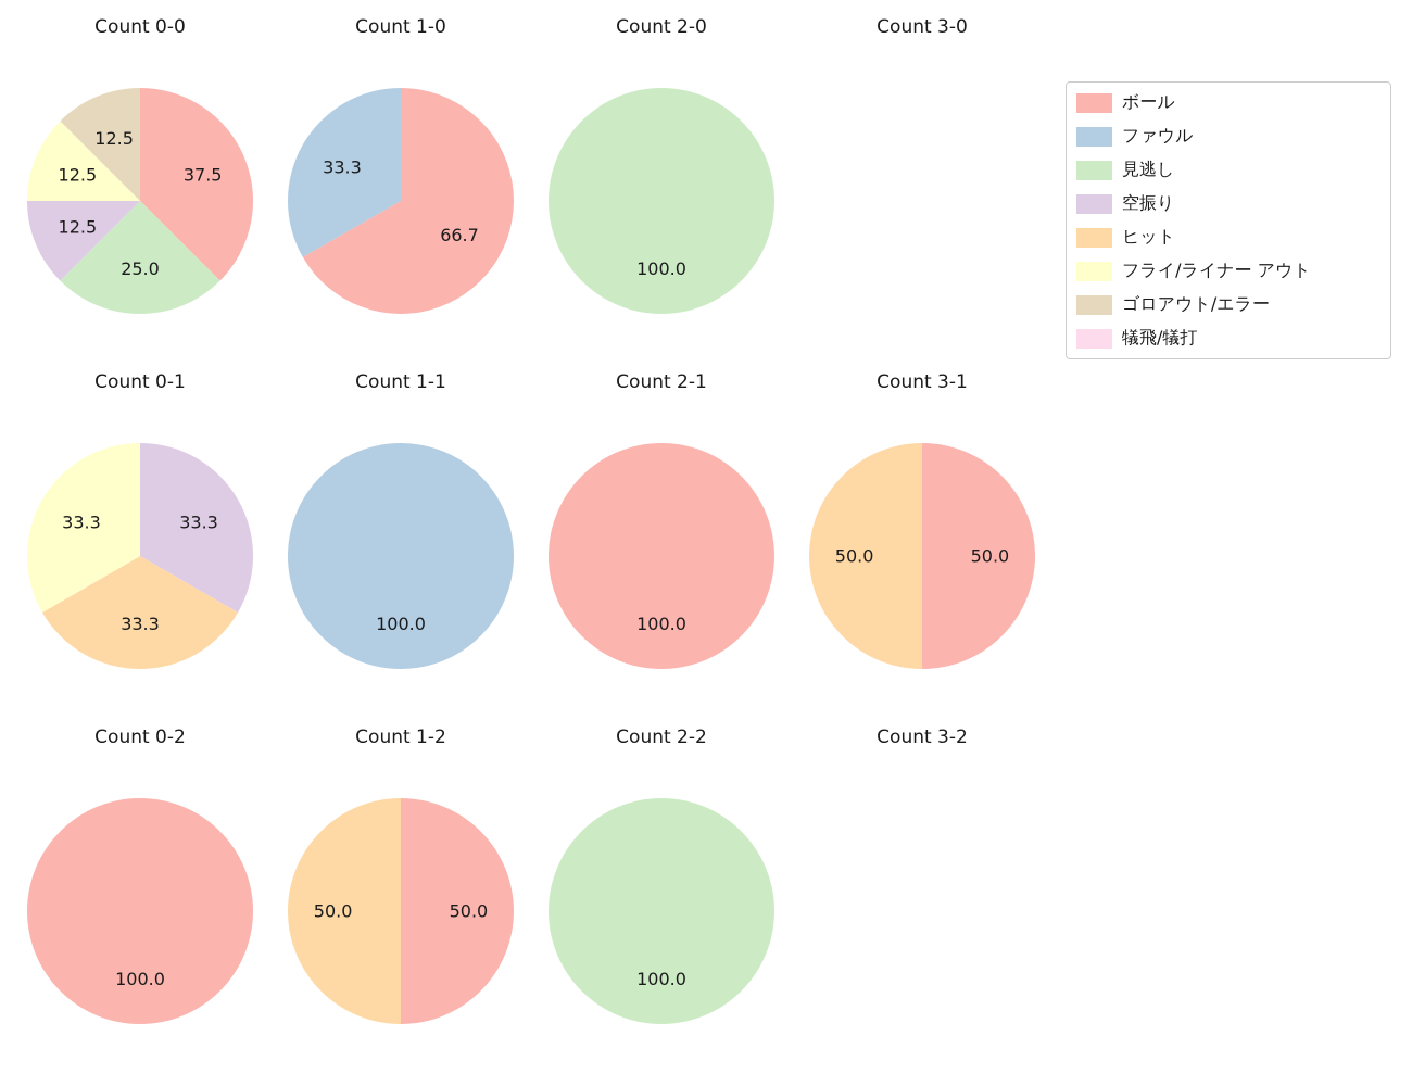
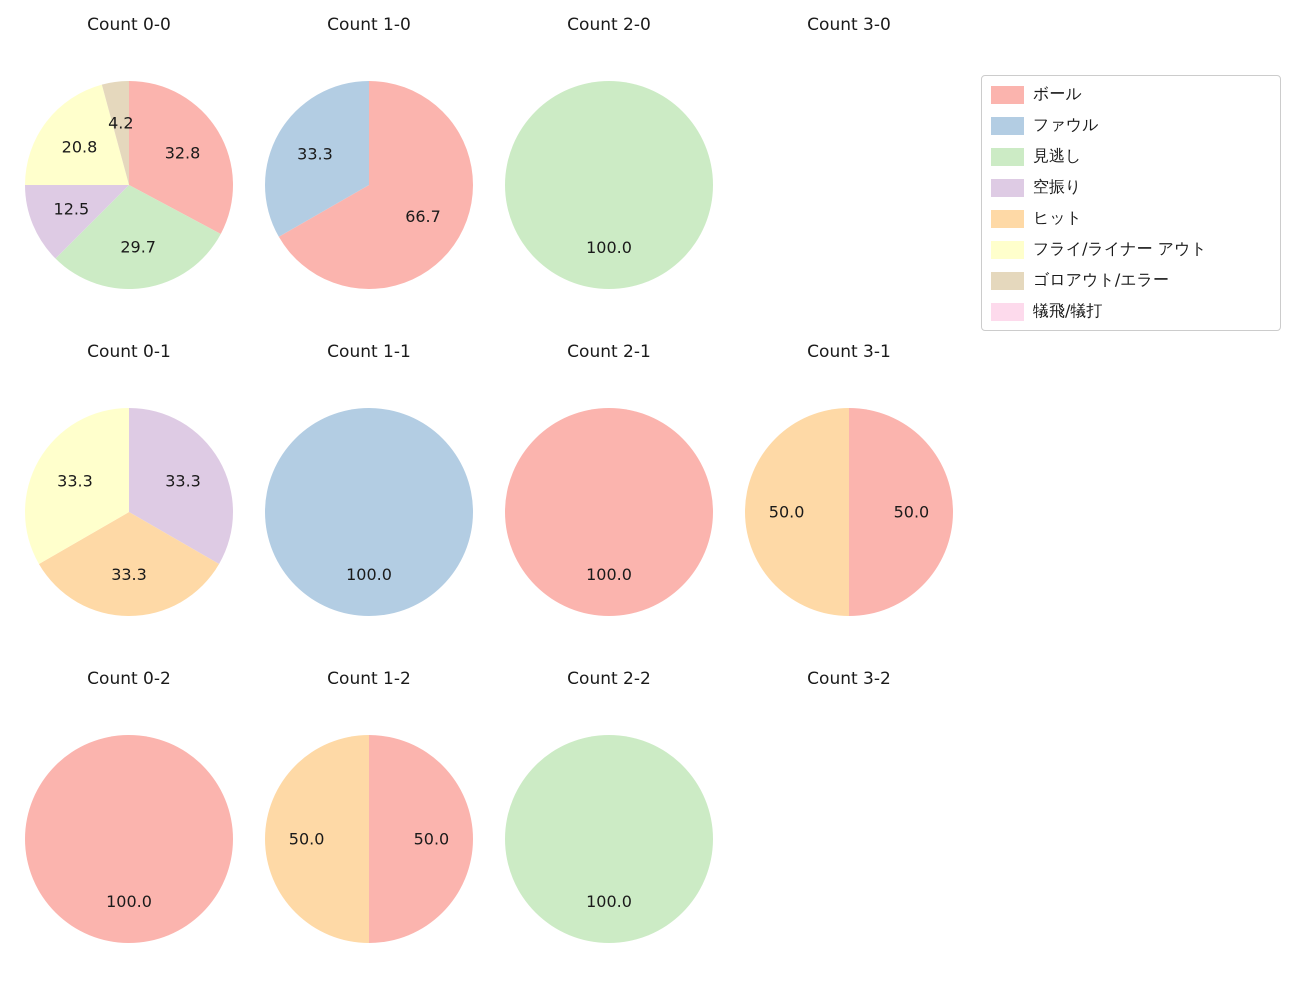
Count 0-0/ボール: 37.5 -> 32.8
Count 0-0/見逃し: 25.0 -> 29.7
Count 0-0/フライ/ライナー アウト: 12.5 -> 20.8
Count 0-0/ゴロアウト/エラー: 12.5 -> 4.2
